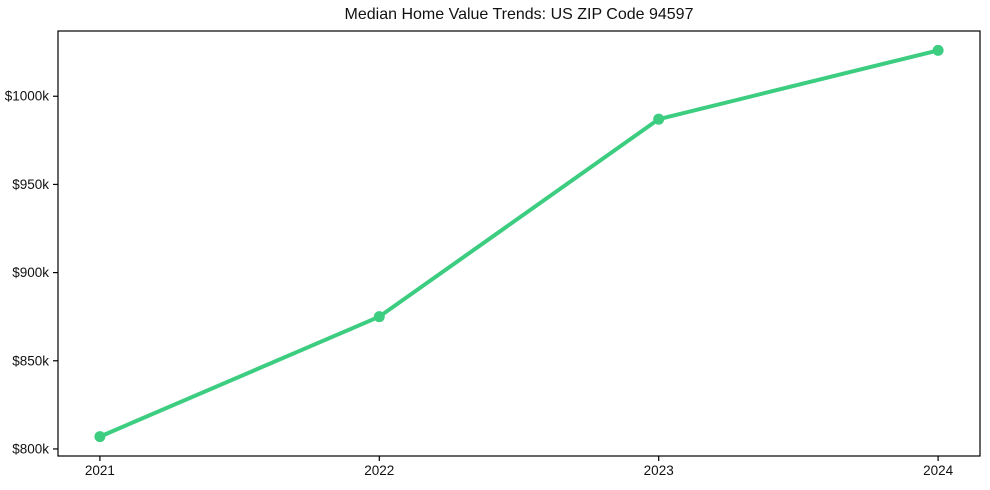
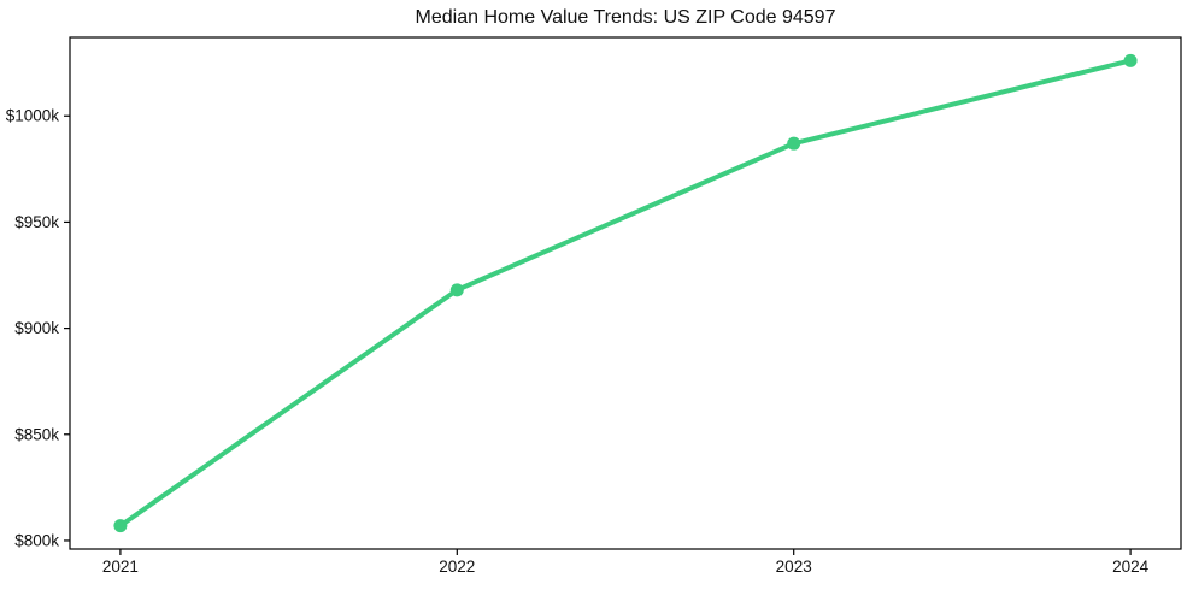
2022: $875k -> $918k
